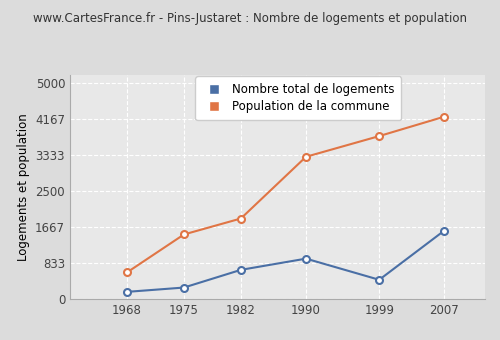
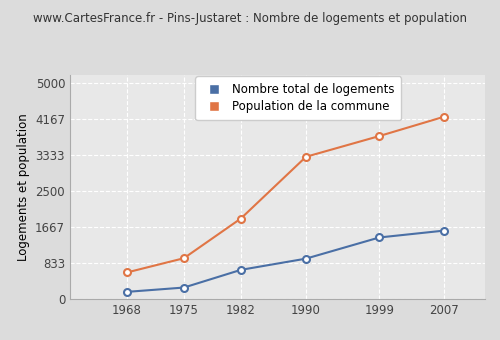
Population de la commune/1975: 1500 -> 950
Nombre total de logements/1999: 450 -> 1430
